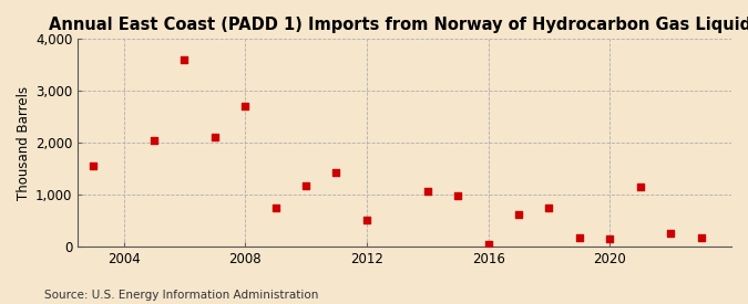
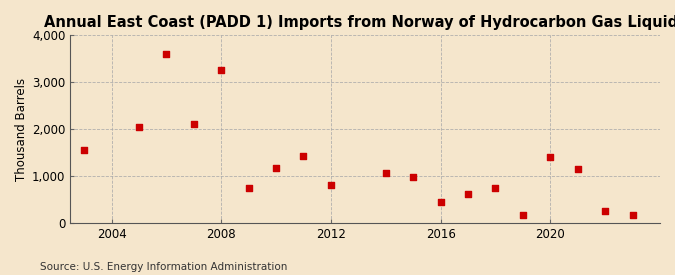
2008: 2,700 -> 3,250
2012: 520 -> 800
2016: 30 -> 450
2020: 150 -> 1,400
